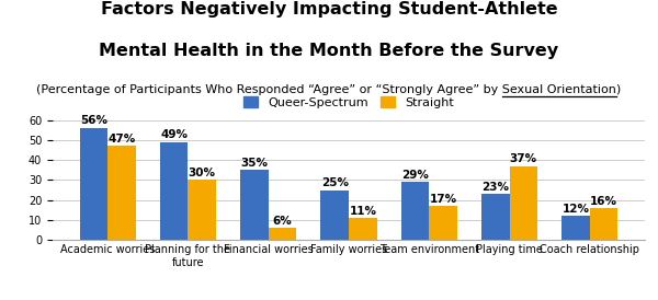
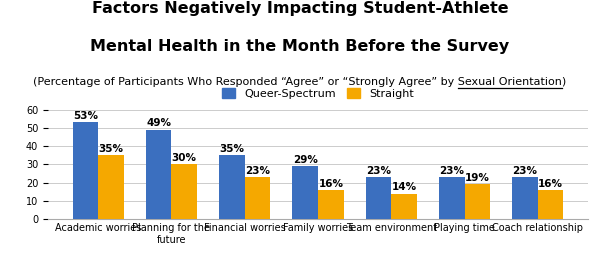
Queer-Spectrum/Academic worries: 56% -> 53%
Straight/Academic worries: 47% -> 35%
Straight/Financial worries: 6% -> 23%
Queer-Spectrum/Family worries: 25% -> 29%
Straight/Family worries: 11% -> 16%
Queer-Spectrum/Team environment: 29% -> 23%
Straight/Team environment: 17% -> 14%
Straight/Playing time: 37% -> 19%
Queer-Spectrum/Coach relationship: 12% -> 23%
